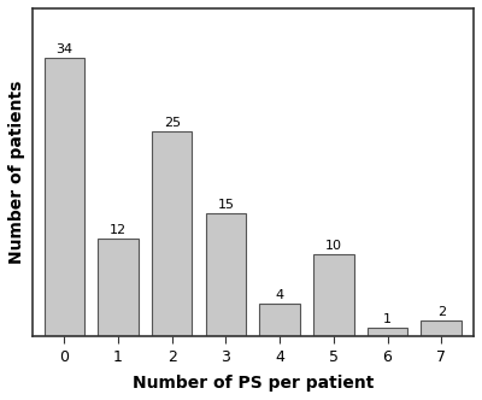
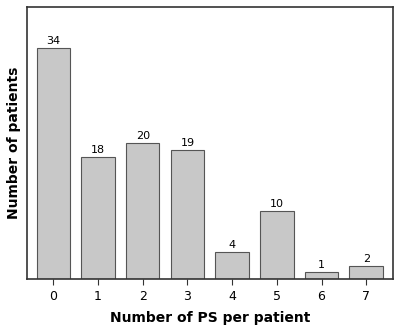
1: 12 -> 18
2: 25 -> 20
3: 15 -> 19
